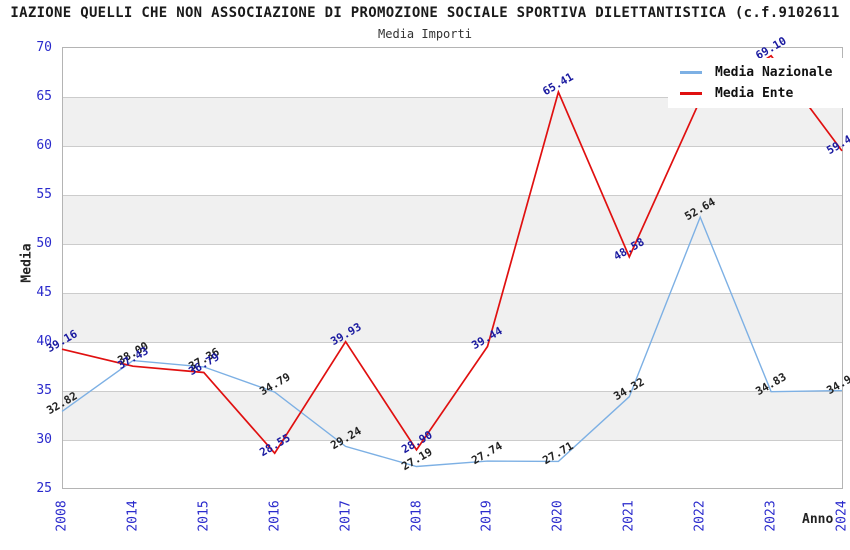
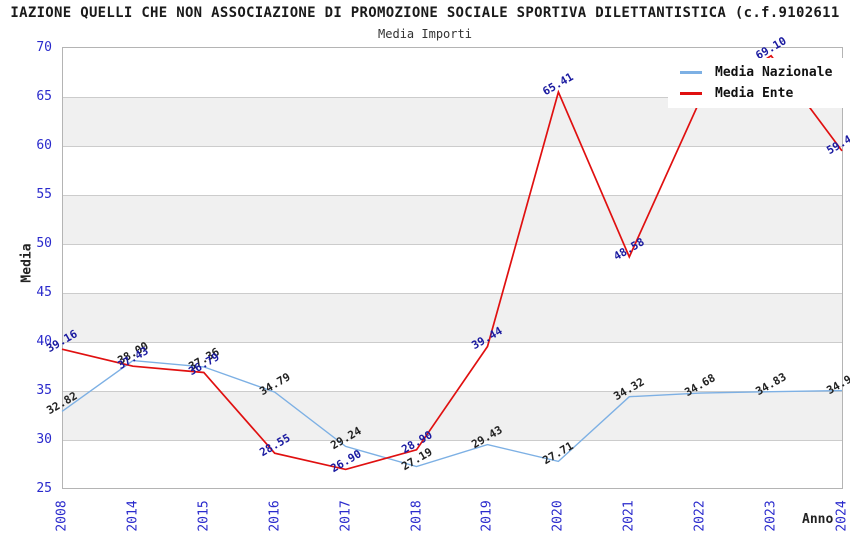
Media Ente/2017: 39.93 -> 26.90
Media Nazionale/2019: 27.74 -> 29.43
Media Nazionale/2022: 52.64 -> 34.68
